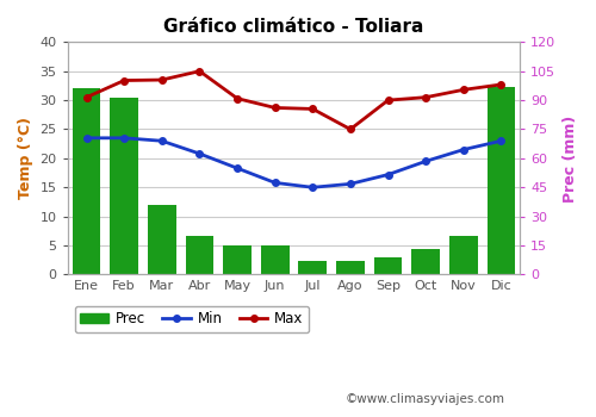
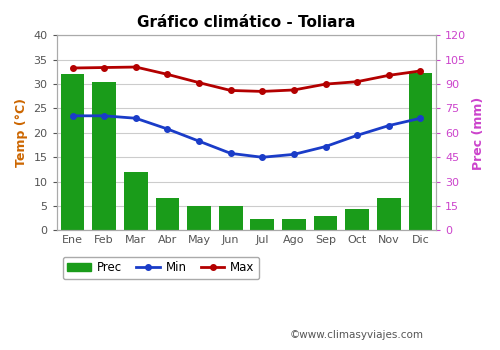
Max/Ene: 30.5 -> 33.3
Max/Abr: 35.0 -> 32.0
Max/Ago: 25.0 -> 28.8
